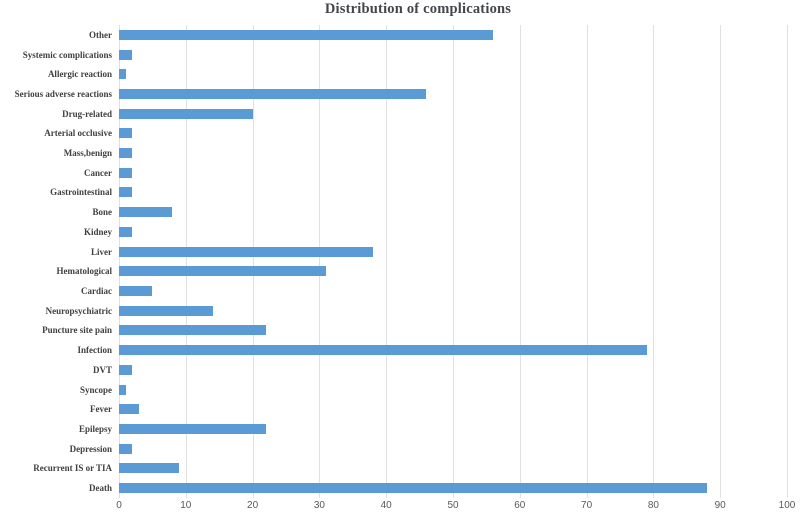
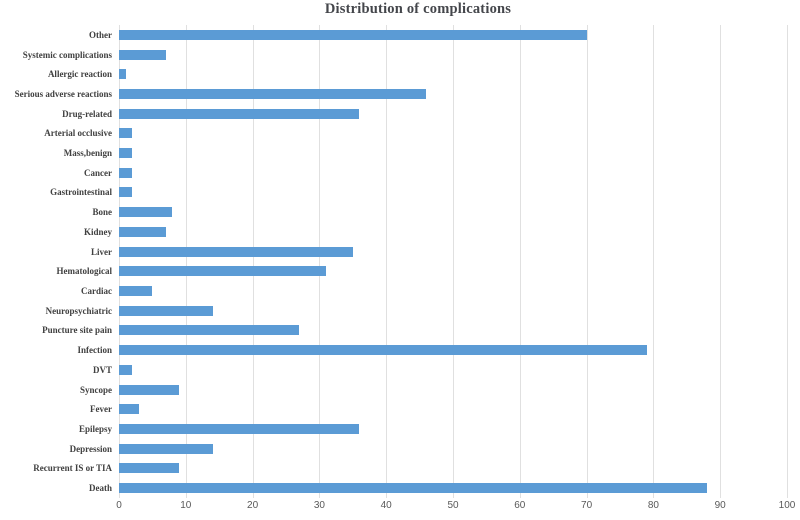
Other: 56 -> 70
Systemic complications: 2 -> 7
Drug-related: 20 -> 36
Kidney: 2 -> 7
Liver: 38 -> 35
Puncture site pain: 22 -> 27
Syncope: 1 -> 9
Epilepsy: 22 -> 36
Depression: 2 -> 14
